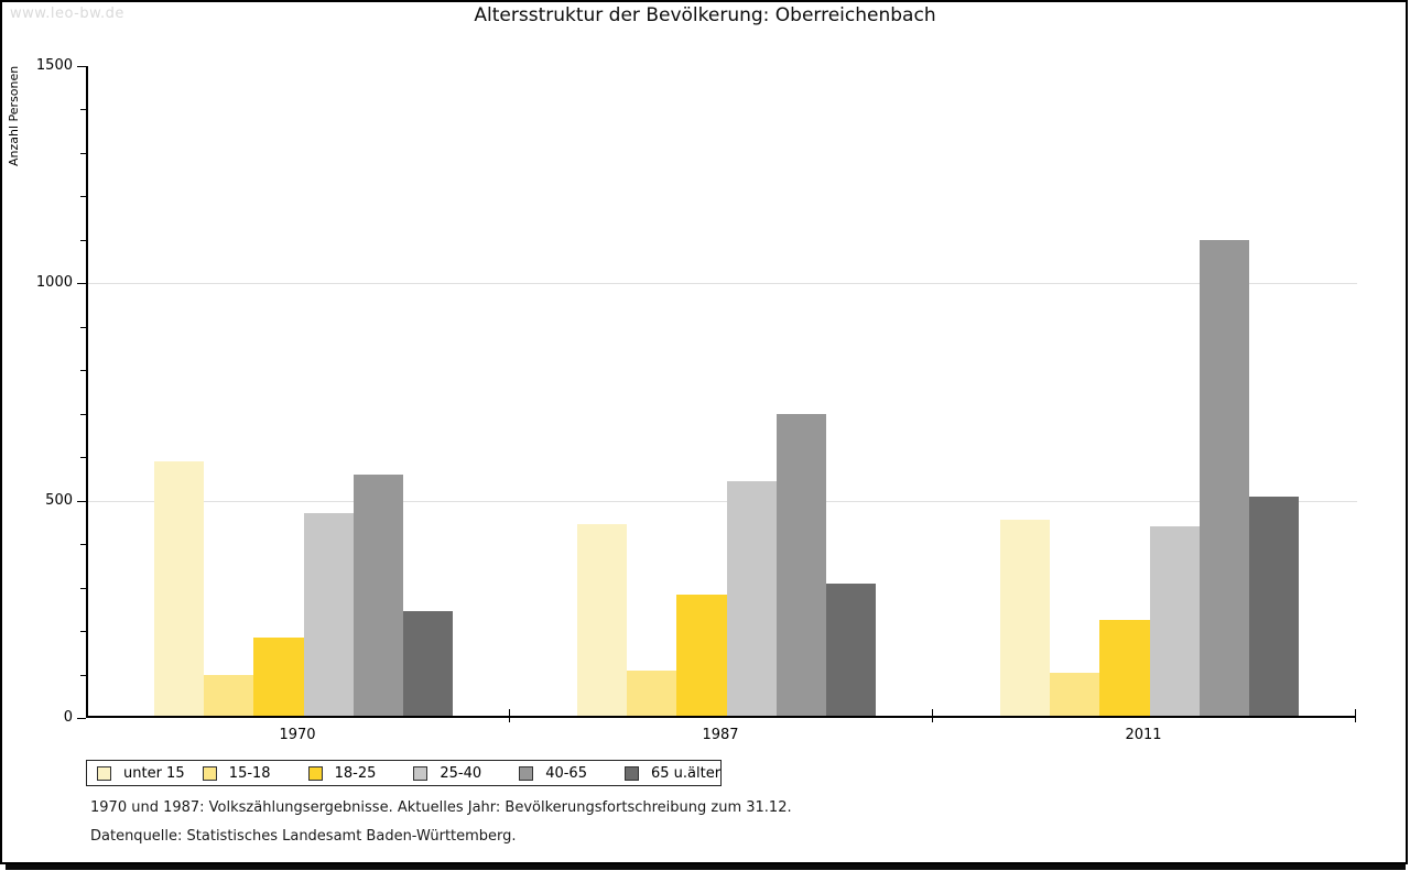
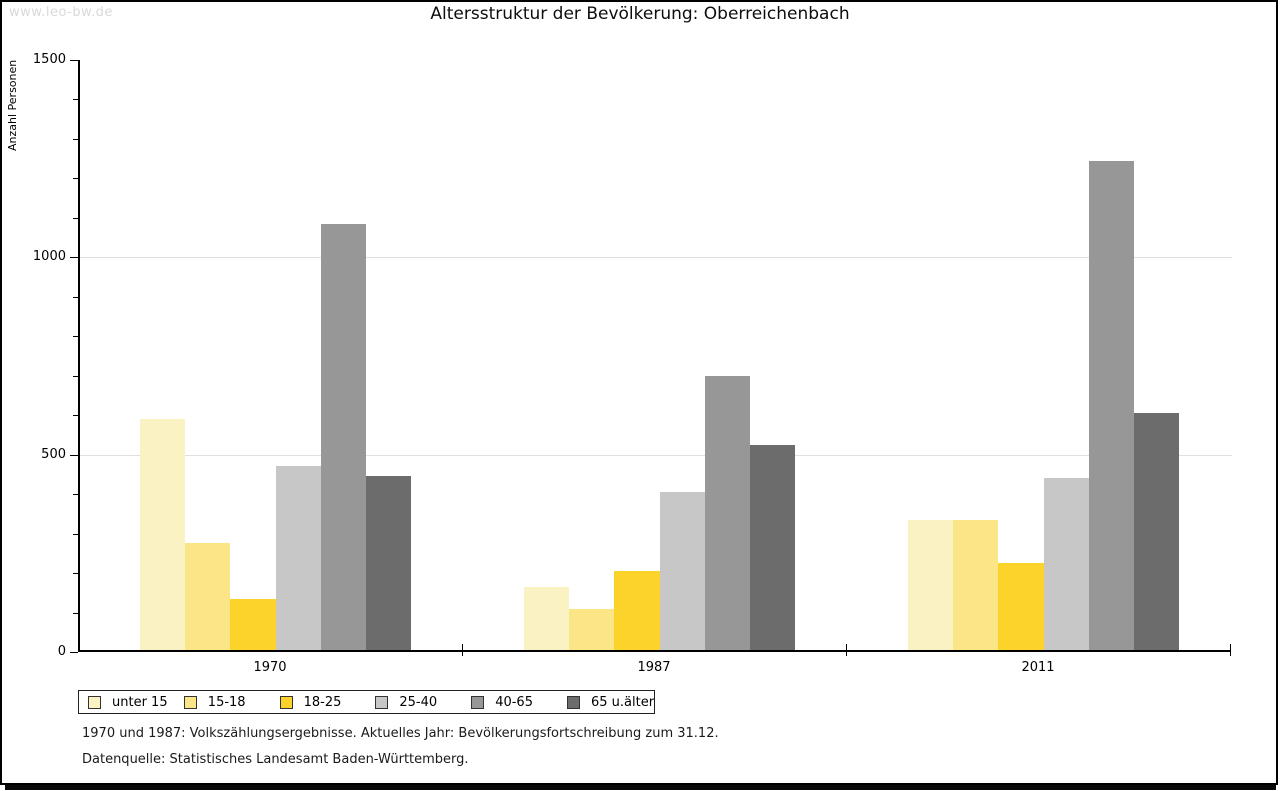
15-18/1970: 100 -> 270
18-25/1970: 180 -> 130
40-65/1970: 560 -> 1080
65 u.älter/1970: 240 -> 440
unter 15/1987: 440 -> 160
18-25/1987: 280 -> 200
25-40/1987: 540 -> 400
65 u.älter/1987: 300 -> 520
unter 15/2011: 450 -> 330
15-18/2011: 100 -> 330
40-65/2011: 1100 -> 1240
65 u.älter/2011: 500 -> 600
